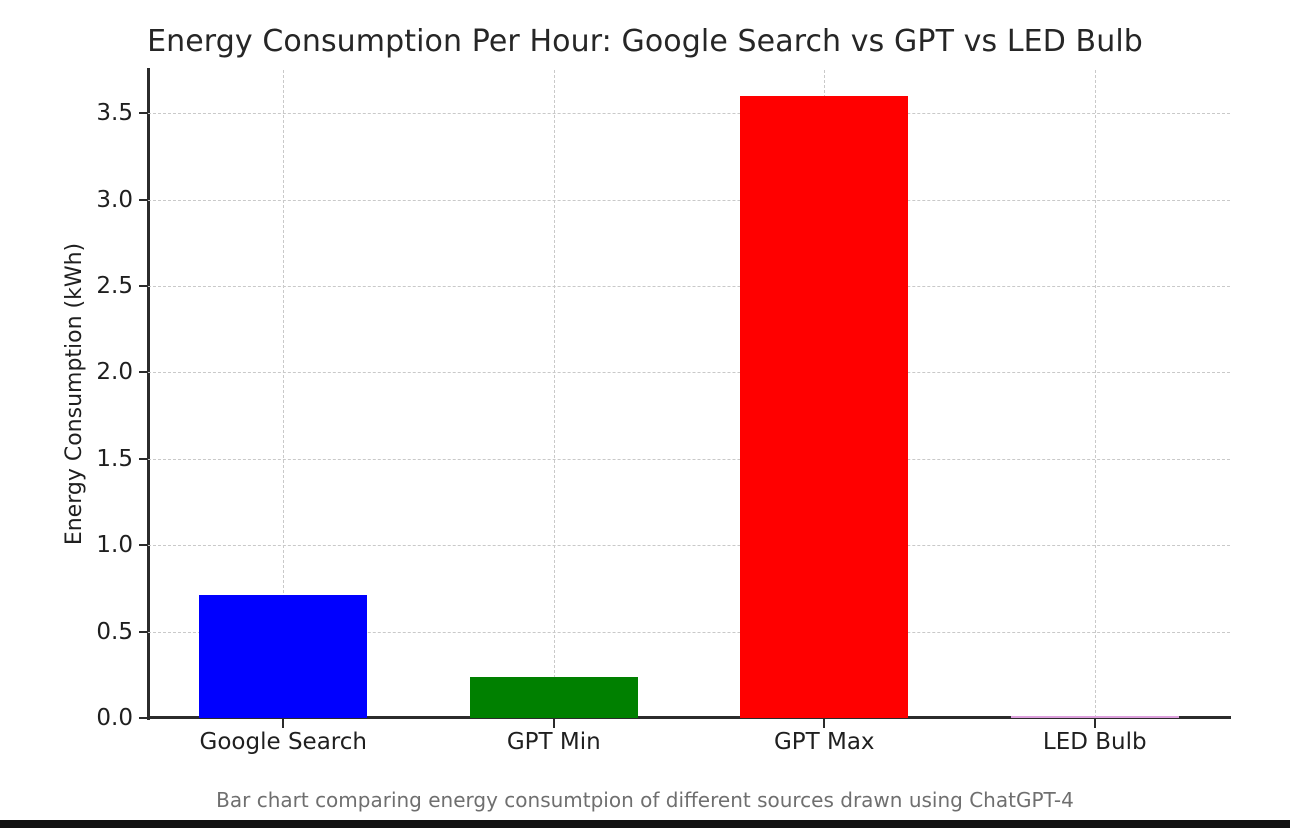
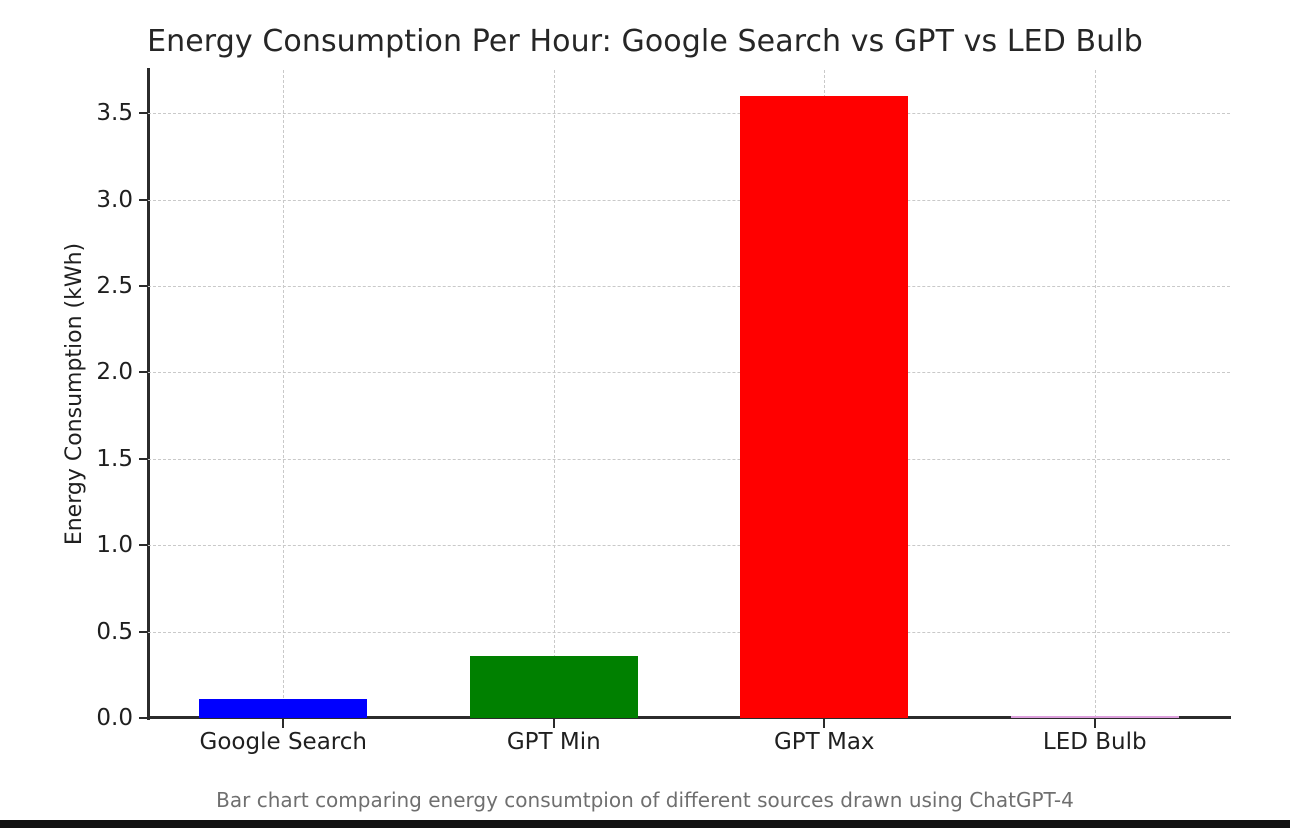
Google Search: 0.71 -> 0.11
GPT Min: 0.24 -> 0.36
